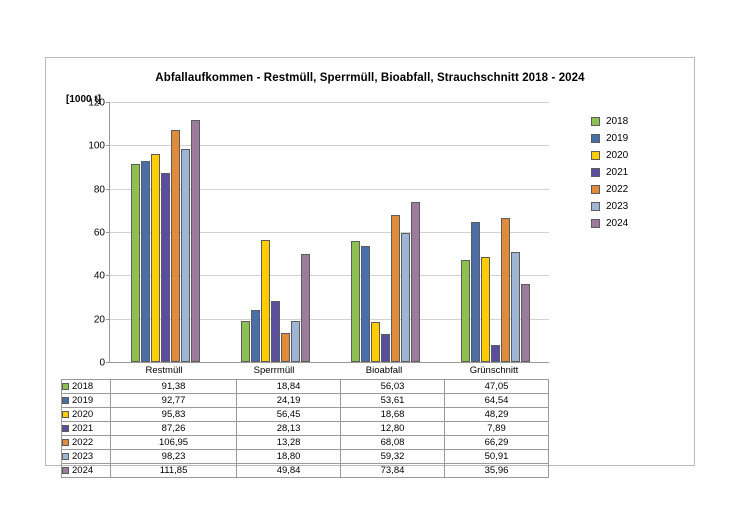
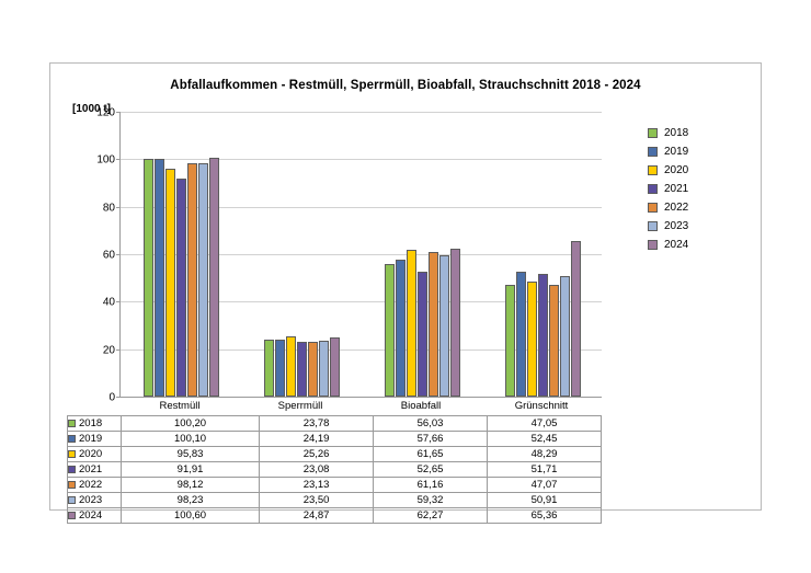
2018/Restmüll: 91,38 -> 100,20
2019/Restmüll: 92,77 -> 100,10
2021/Restmüll: 87,26 -> 91,91
2022/Restmüll: 106,95 -> 98,12
2024/Restmüll: 111,85 -> 100,60
2018/Sperrmüll: 18,84 -> 23,78
2020/Sperrmüll: 56,45 -> 25,26
2021/Sperrmüll: 28,13 -> 23,08
2022/Sperrmüll: 13,28 -> 23,13
2023/Sperrmüll: 18,80 -> 23,50
2024/Sperrmüll: 49,84 -> 24,87
2019/Bioabfall: 53,61 -> 57,66
2020/Bioabfall: 18,68 -> 61,65
2021/Bioabfall: 12,80 -> 52,65
2022/Bioabfall: 68,08 -> 61,16
2024/Bioabfall: 73,84 -> 62,27
2019/Grünschnitt: 64,54 -> 52,45
2021/Grünschnitt: 7,89 -> 51,71
2022/Grünschnitt: 66,29 -> 47,07
2024/Grünschnitt: 35,96 -> 65,36
